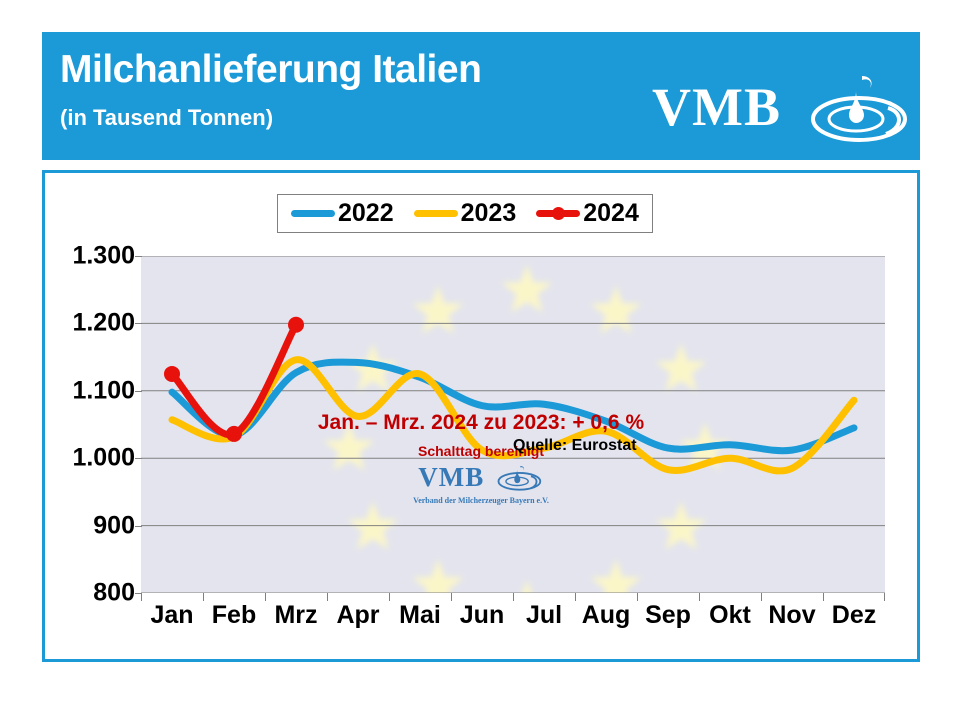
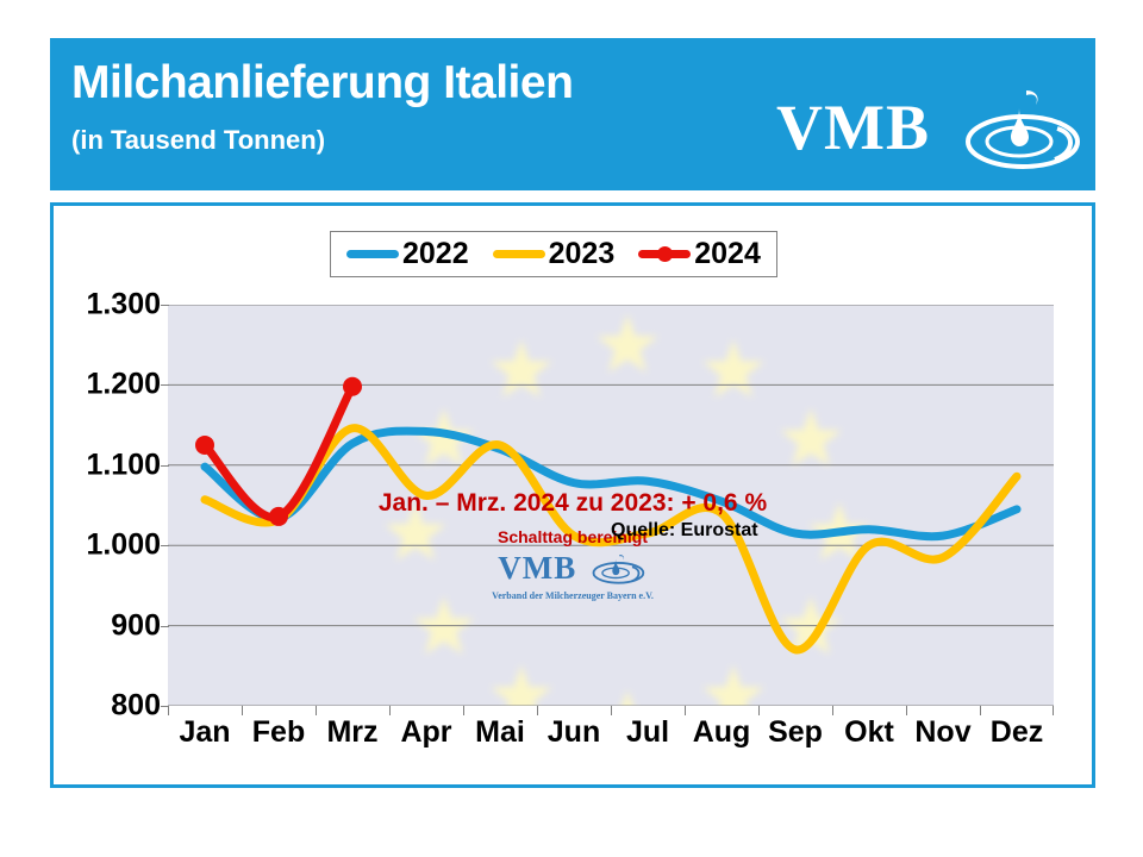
2023/Sep: 980 -> 870
